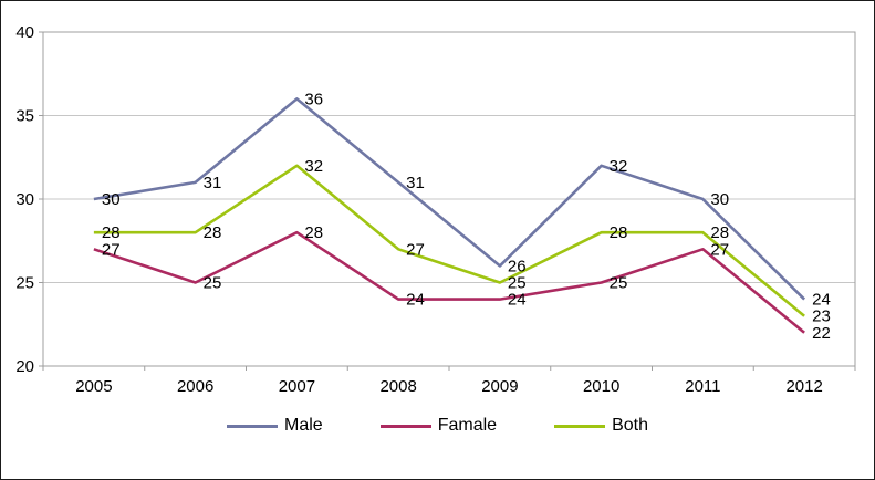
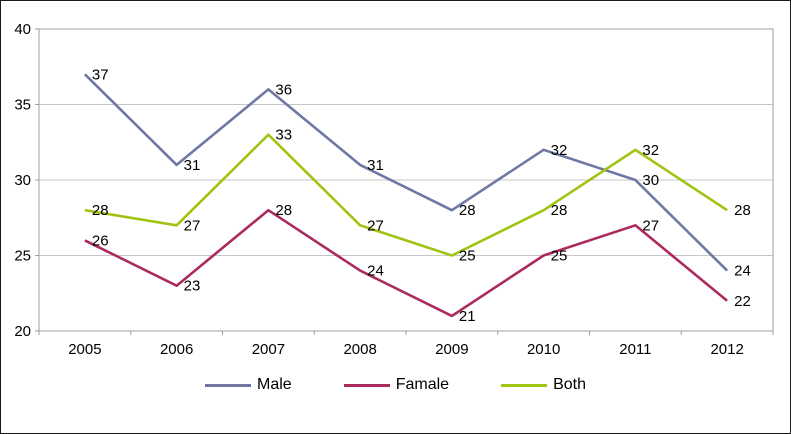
Male/2005: 30 -> 37
Famale/2005: 27 -> 26
Famale/2006: 25 -> 23
Both/2006: 28 -> 27
Both/2007: 32 -> 33
Male/2009: 26 -> 28
Famale/2009: 24 -> 21
Both/2011: 28 -> 32
Both/2012: 23 -> 28
